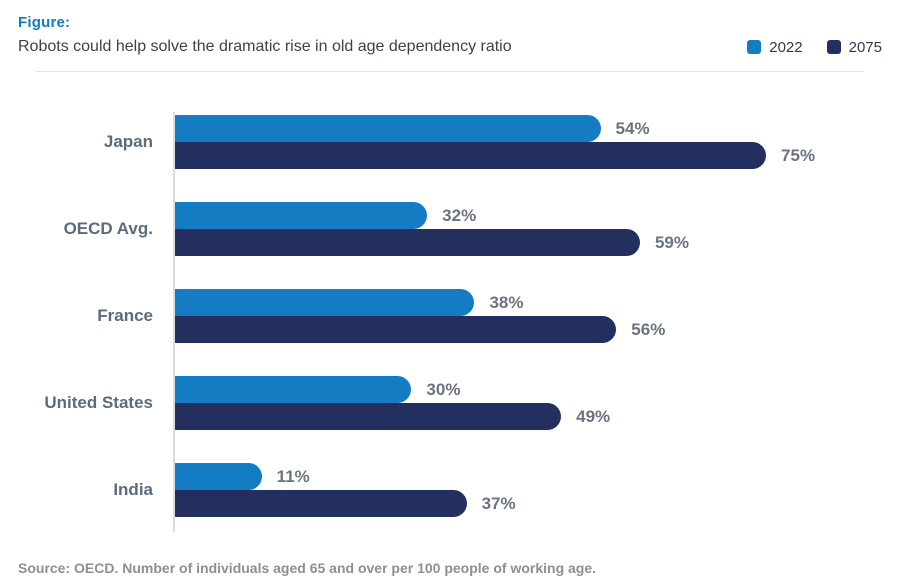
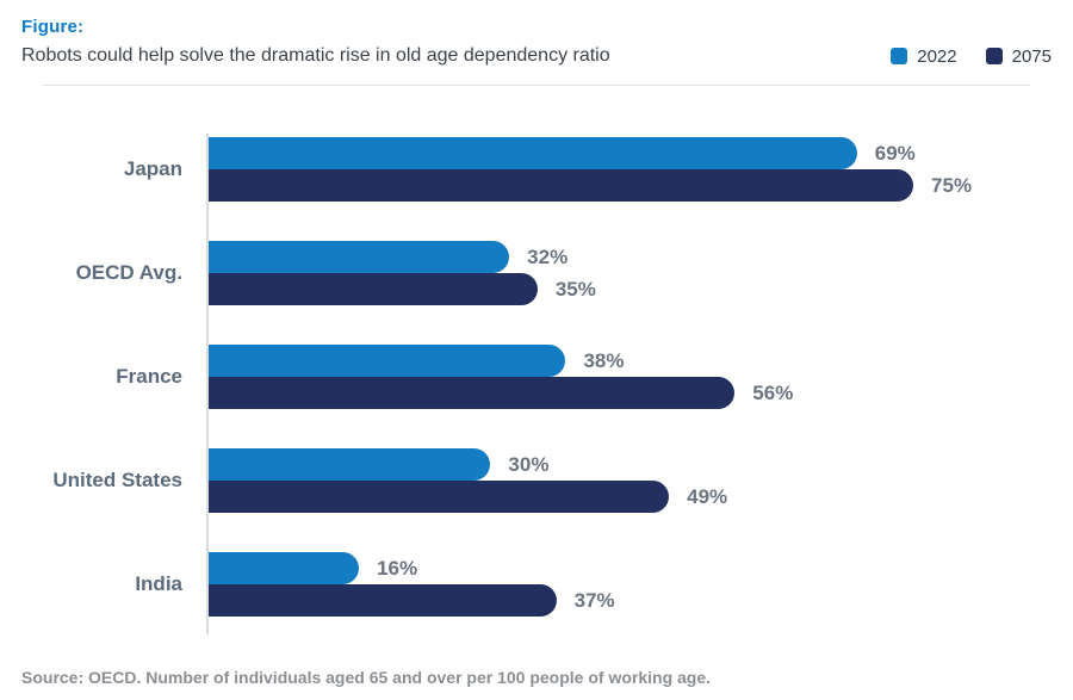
2022/Japan: 54% -> 69%
2075/OECD Avg.: 59% -> 35%
2022/India: 11% -> 16%
